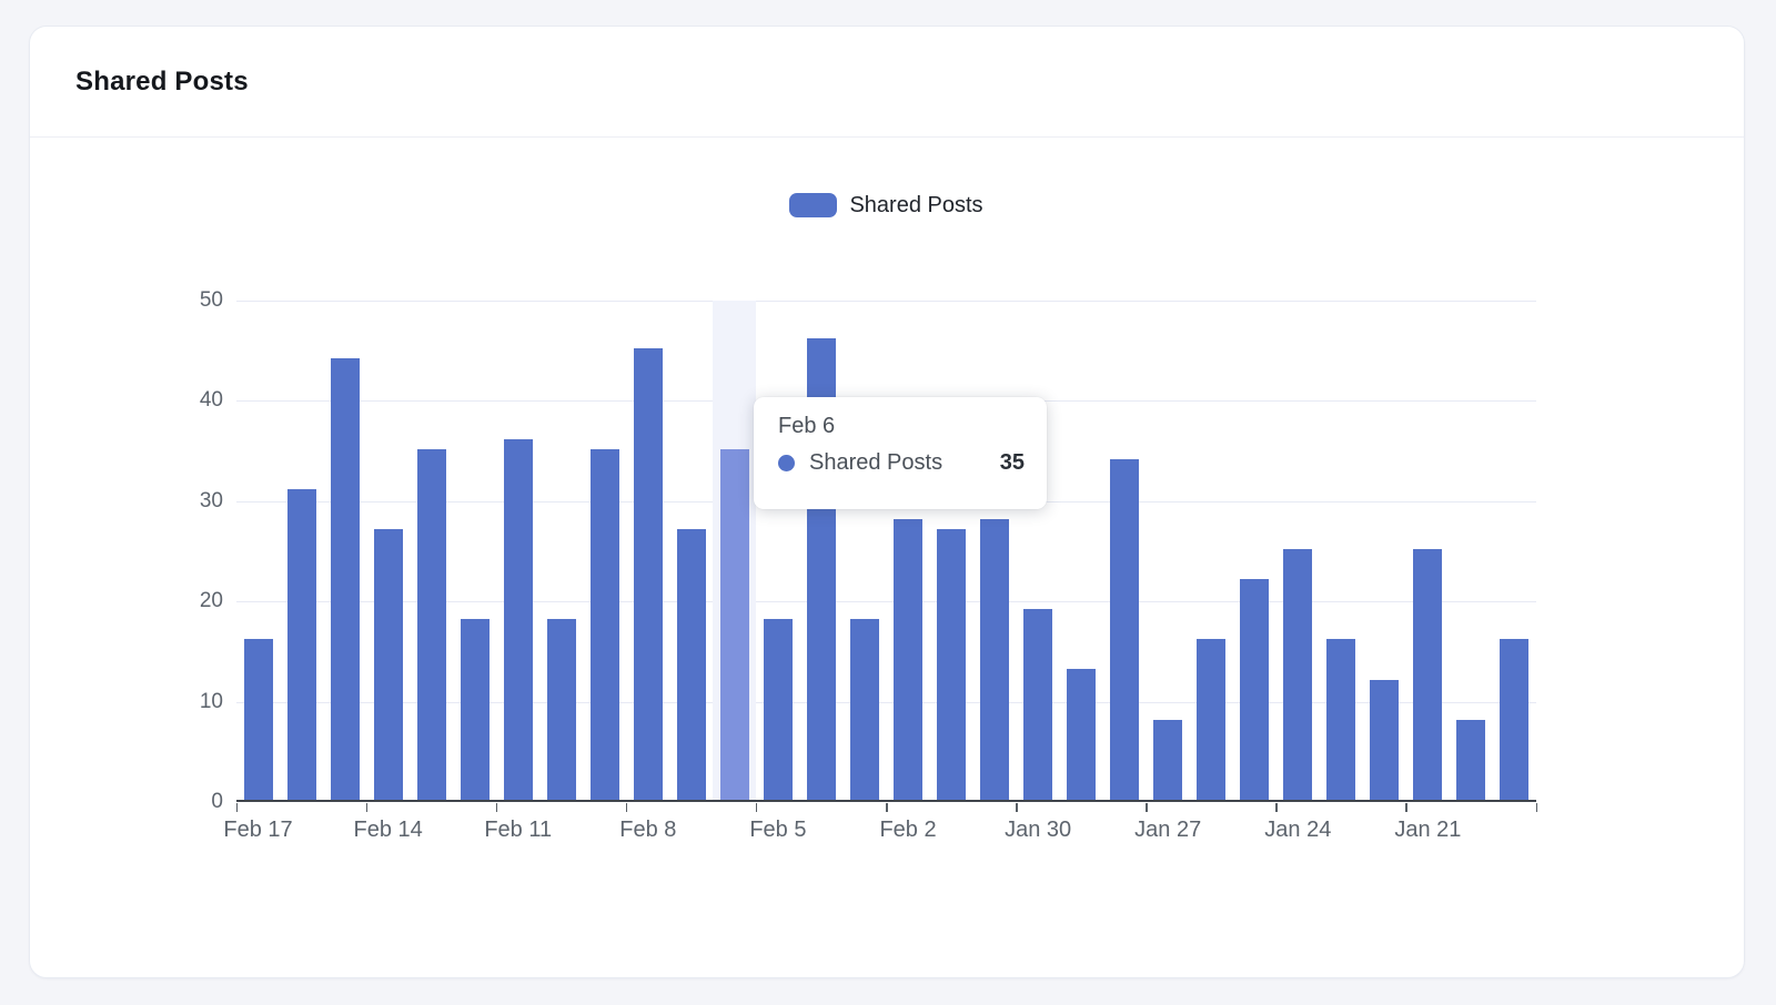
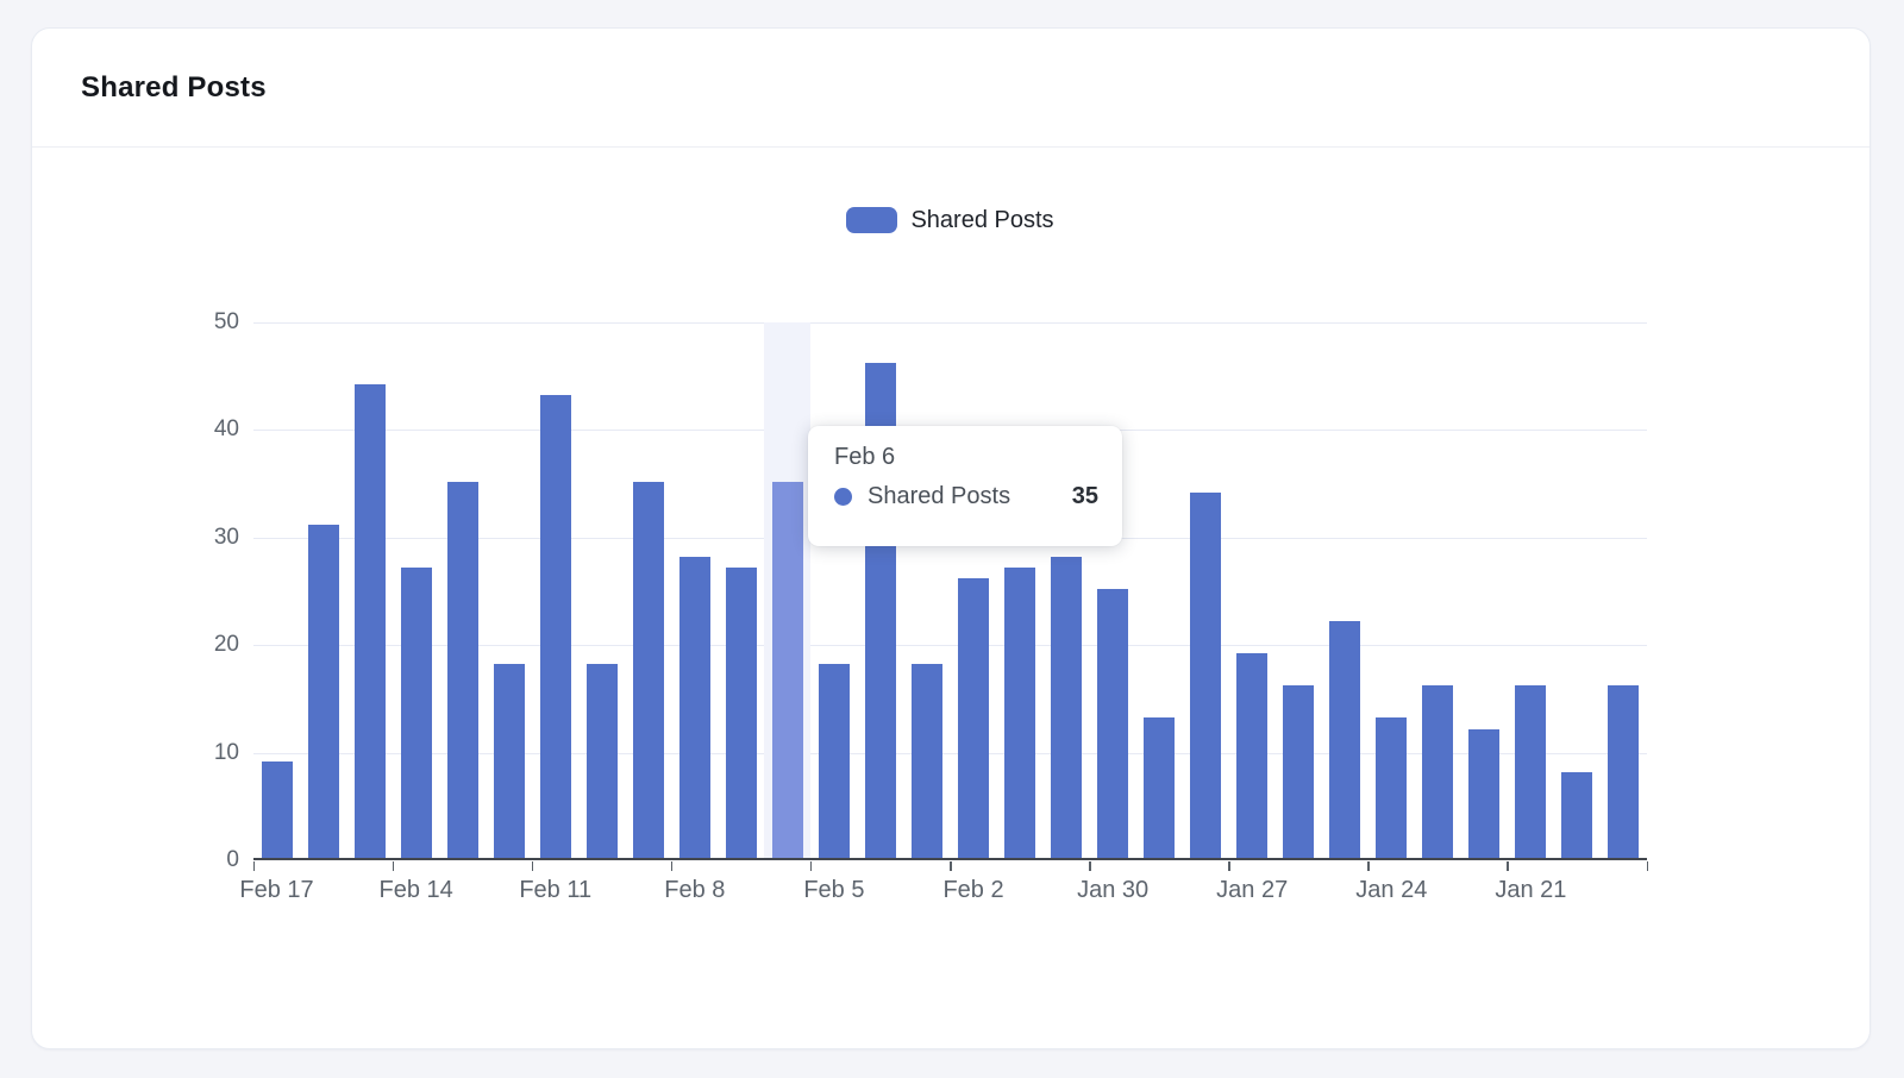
Feb 17: 16 -> 9
Feb 11: 36 -> 43
Feb 8: 45 -> 28
Feb 2: 28 -> 26
Jan 30: 19 -> 25
Jan 27: 8 -> 19
Jan 24: 25 -> 13
Jan 21: 25 -> 16
